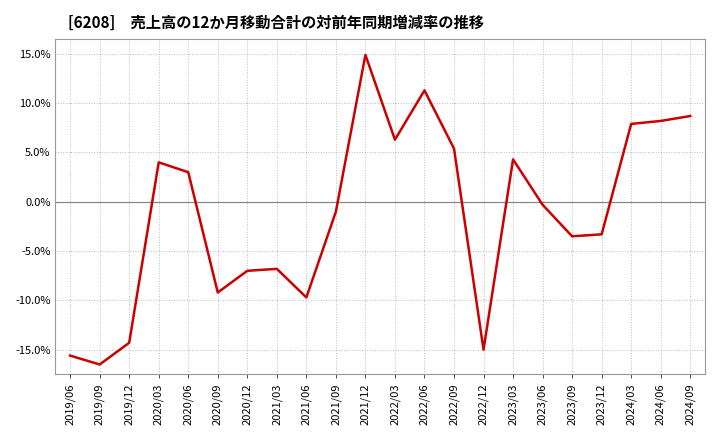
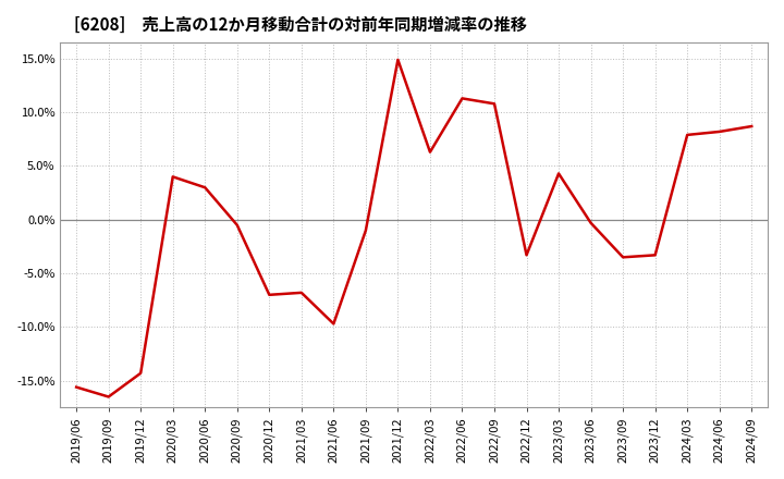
2020/09: -9.2% -> -0.5%
2022/09: 5.4% -> 10.8%
2022/12: -15.0% -> -3.3%
